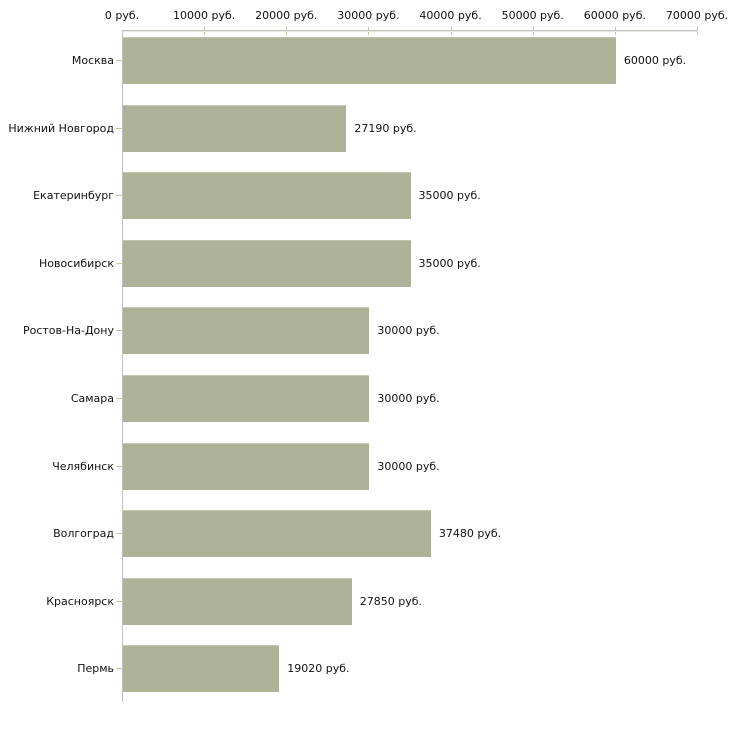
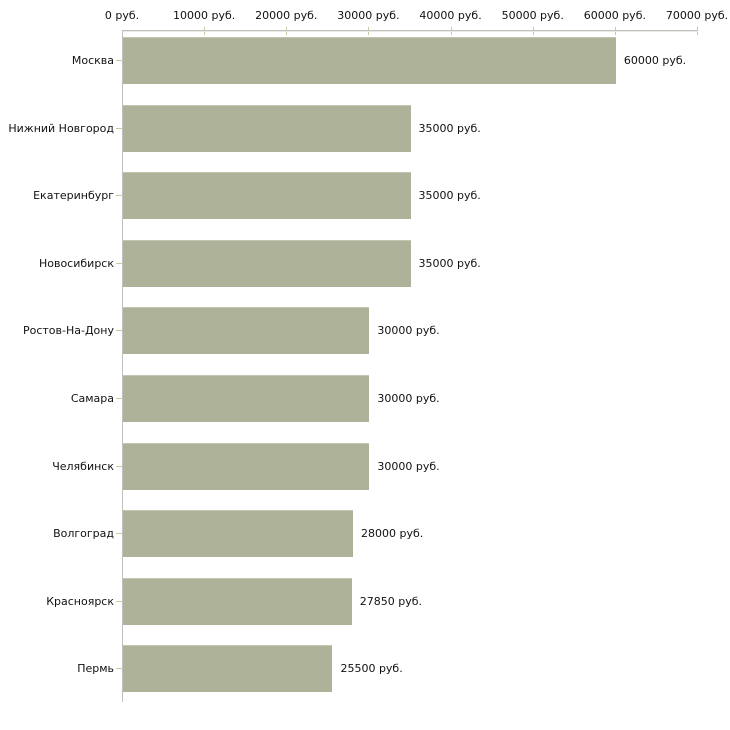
Нижний Новгород: 27190 -> 35000
Волгоград: 37480 -> 28000
Пермь: 19020 -> 25500
